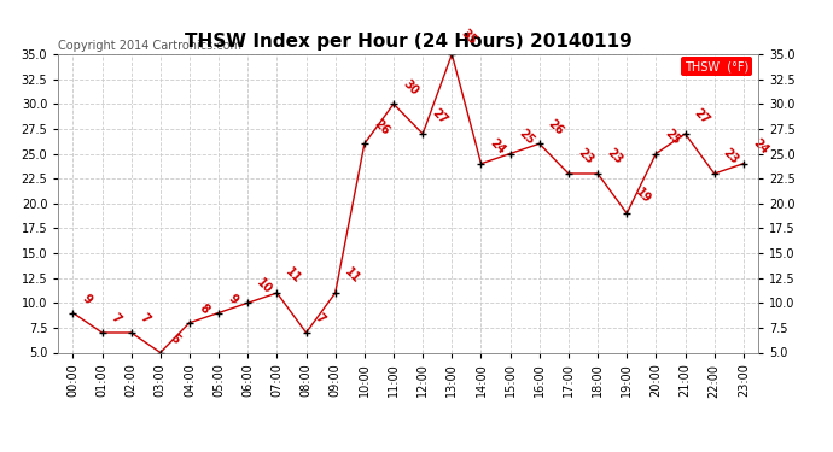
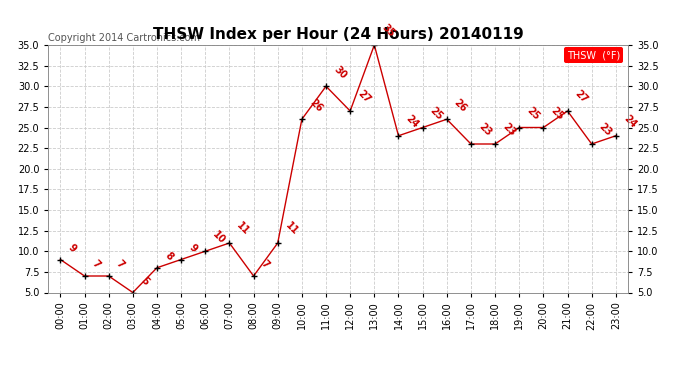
19:00: 19 -> 25
